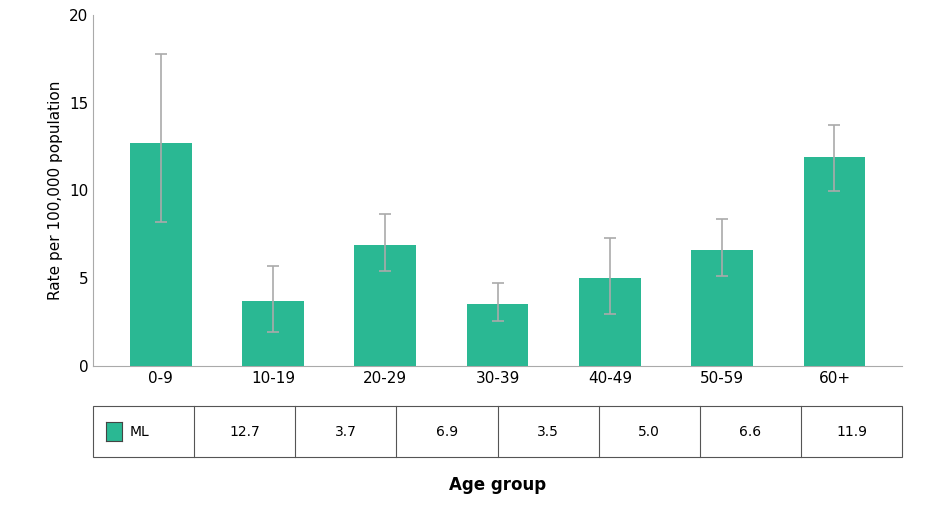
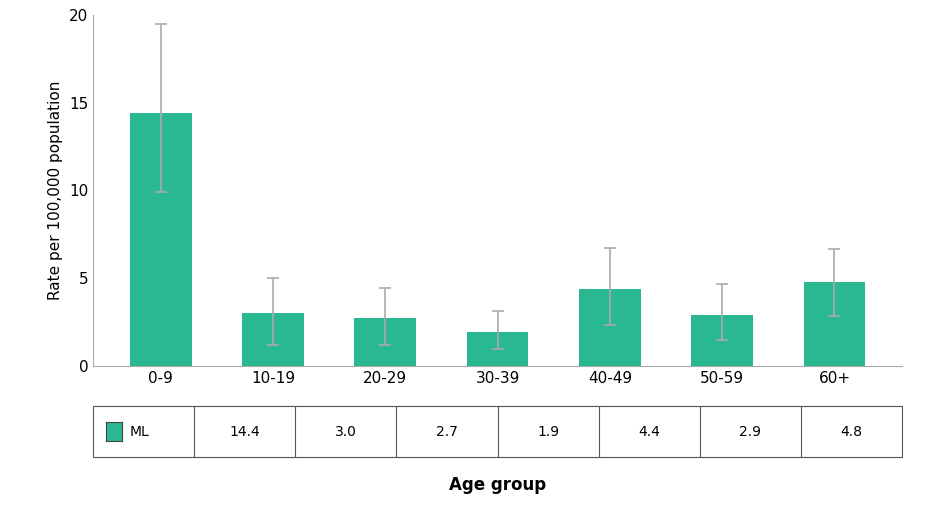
0-9: 12.7 -> 14.4
10-19: 3.7 -> 3.0
20-29: 6.9 -> 2.7
30-39: 3.5 -> 1.9
40-49: 5.0 -> 4.4
50-59: 6.6 -> 2.9
60+: 11.9 -> 4.8
